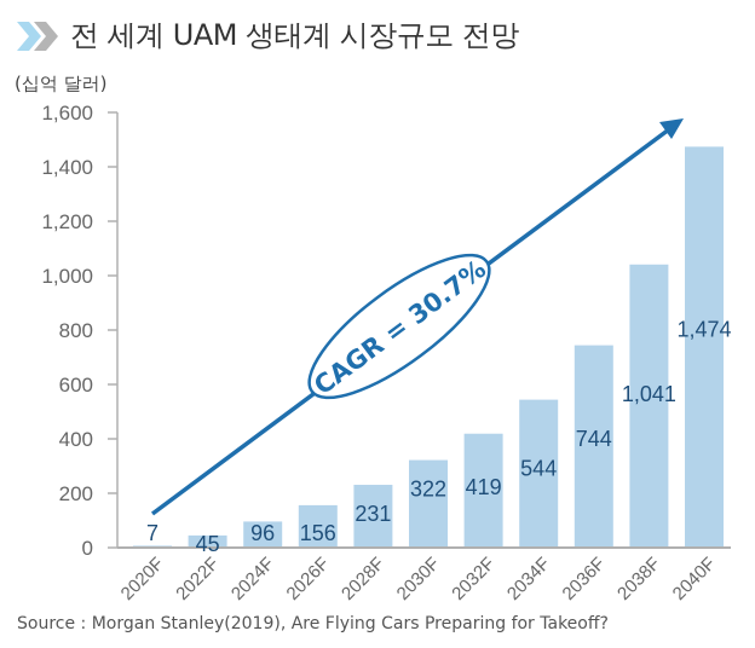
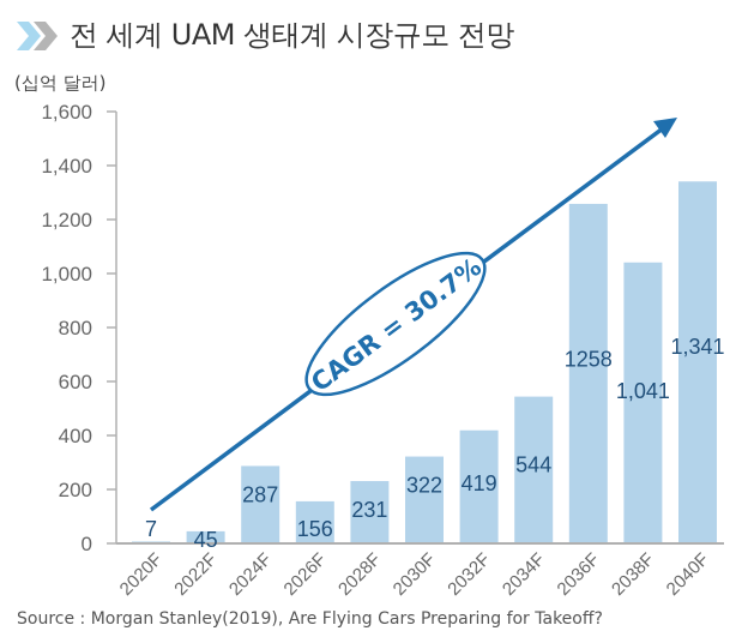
2024F: 96 -> 287
2036F: 744 -> 1258
2040F: 1,474 -> 1,341
